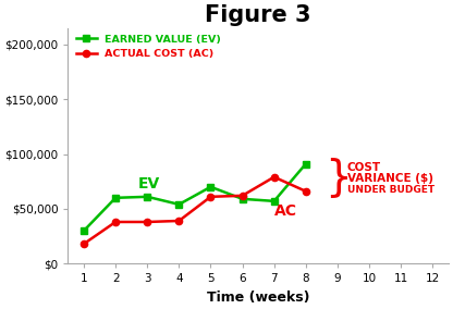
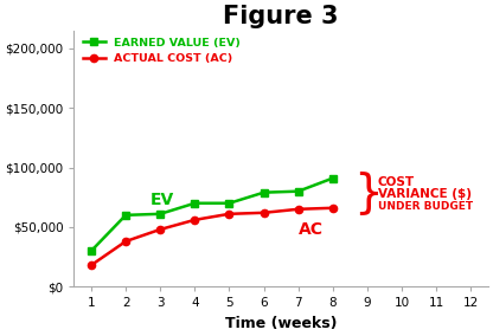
ACTUAL COST (AC)/3: $38,000 -> $48,000
EARNED VALUE (EV)/4: $54,000 -> $70,000
ACTUAL COST (AC)/4: $39,000 -> $56,000
EARNED VALUE (EV)/6: $59,000 -> $79,000
EARNED VALUE (EV)/7: $57,000 -> $80,000
ACTUAL COST (AC)/7: $79,000 -> $65,000
